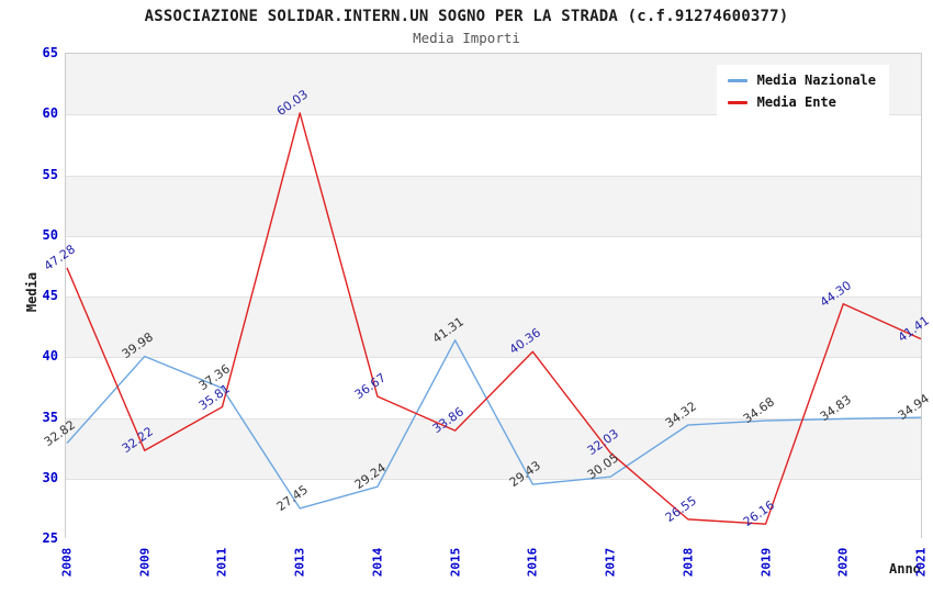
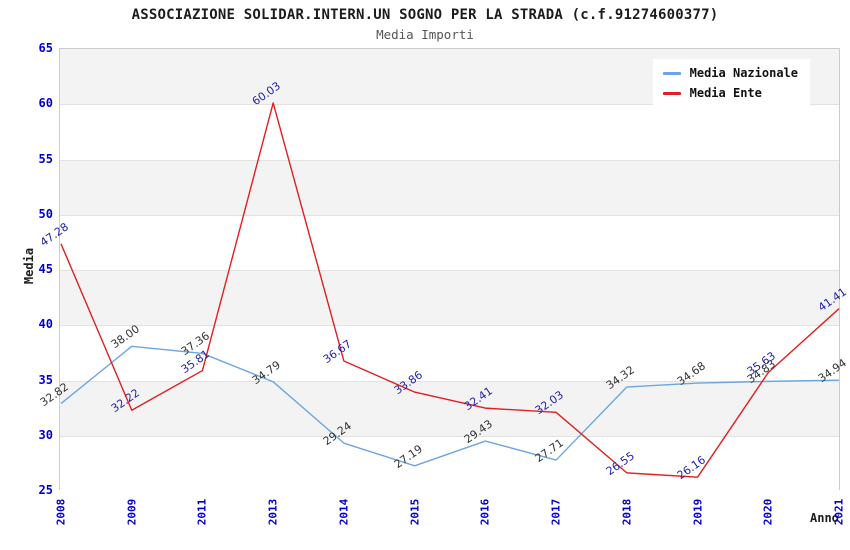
Media Nazionale/2009: 39.98 -> 38.00
Media Nazionale/2013: 27.45 -> 34.79
Media Nazionale/2015: 41.31 -> 27.19
Media Ente/2016: 40.36 -> 32.41
Media Nazionale/2017: 30.05 -> 27.71
Media Ente/2020: 44.30 -> 35.63
